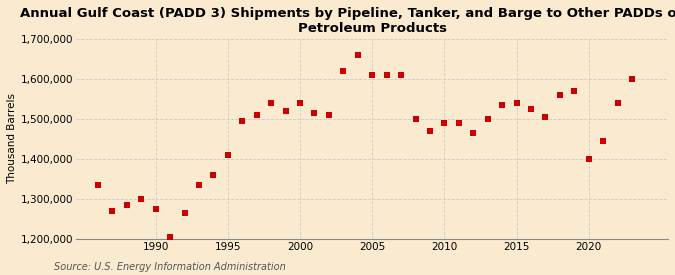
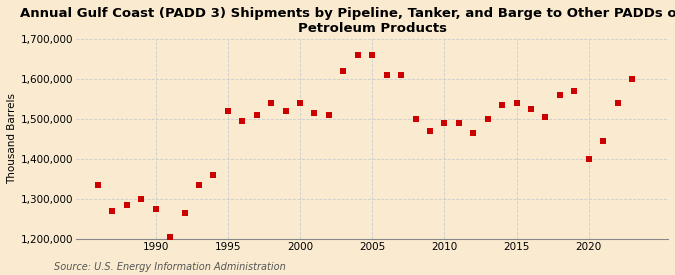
1995: 1,410,000 -> 1,520,000
2005: 1,610,000 -> 1,660,000
